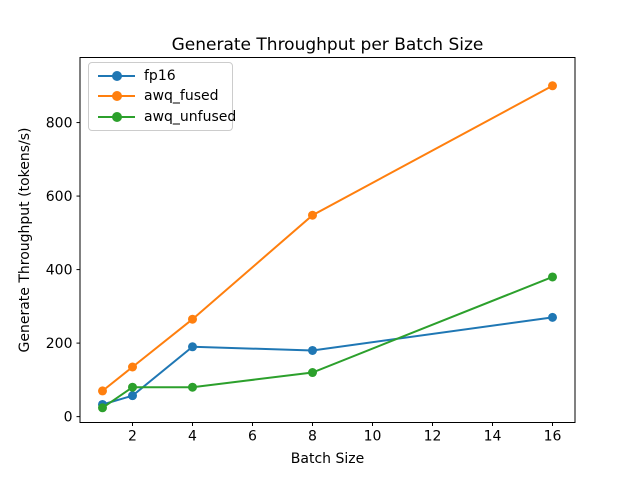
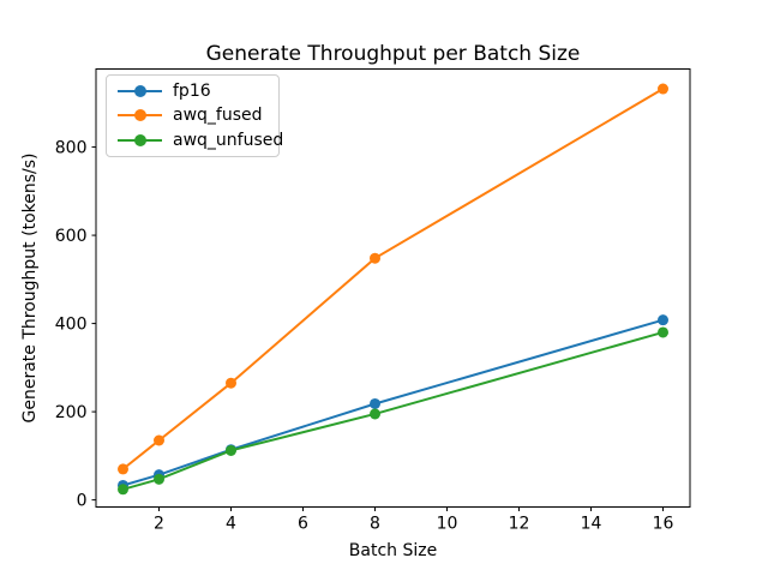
awq_unfused/2: 80 -> 50
fp16/4: 190 -> 110
awq_unfused/4: 80 -> 110
fp16/8: 180 -> 220
awq_unfused/8: 120 -> 200
fp16/16: 270 -> 410
awq_fused/16: 900 -> 930
